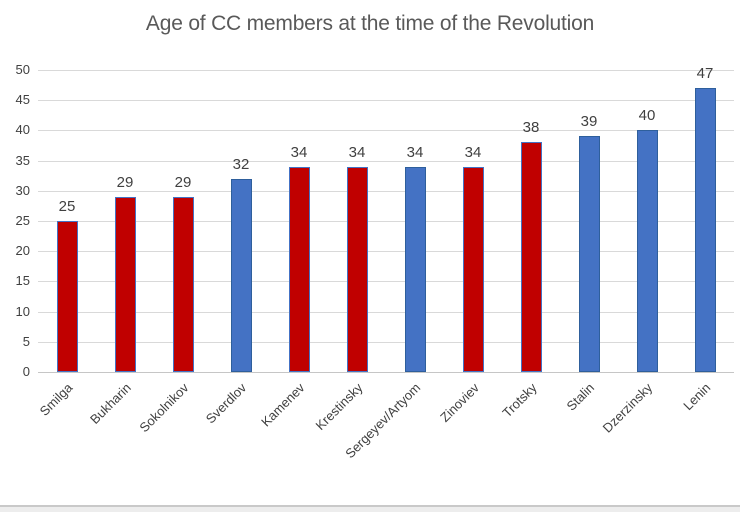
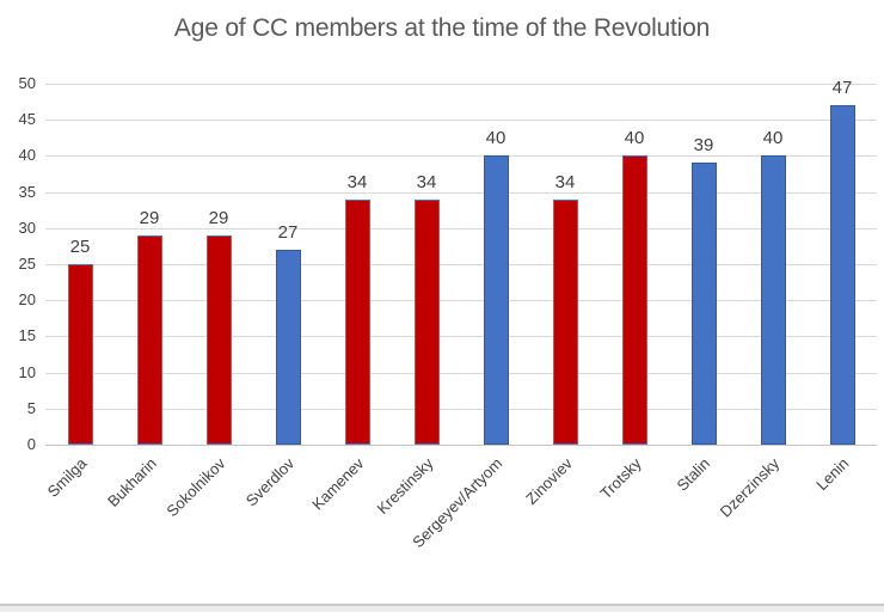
Sverdlov: 32 -> 27
Sergeyev/Artyom: 34 -> 40
Trotsky: 38 -> 40
